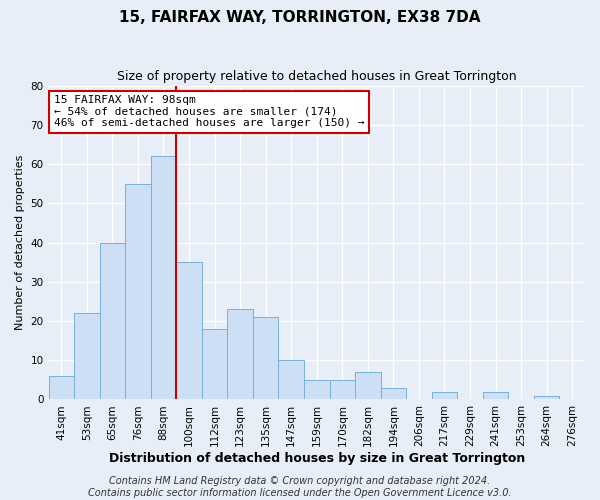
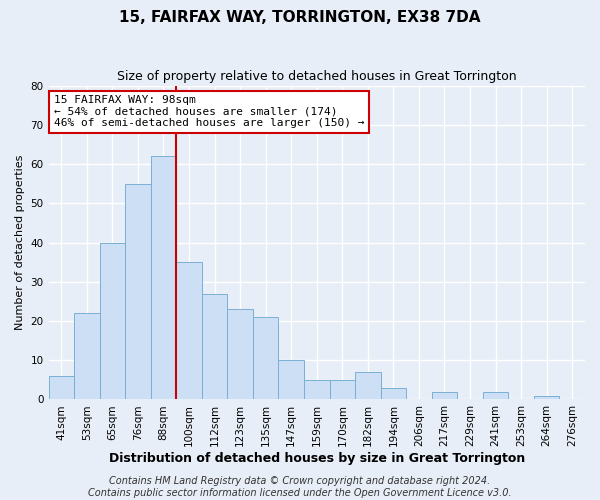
112sqm: 18 -> 27
